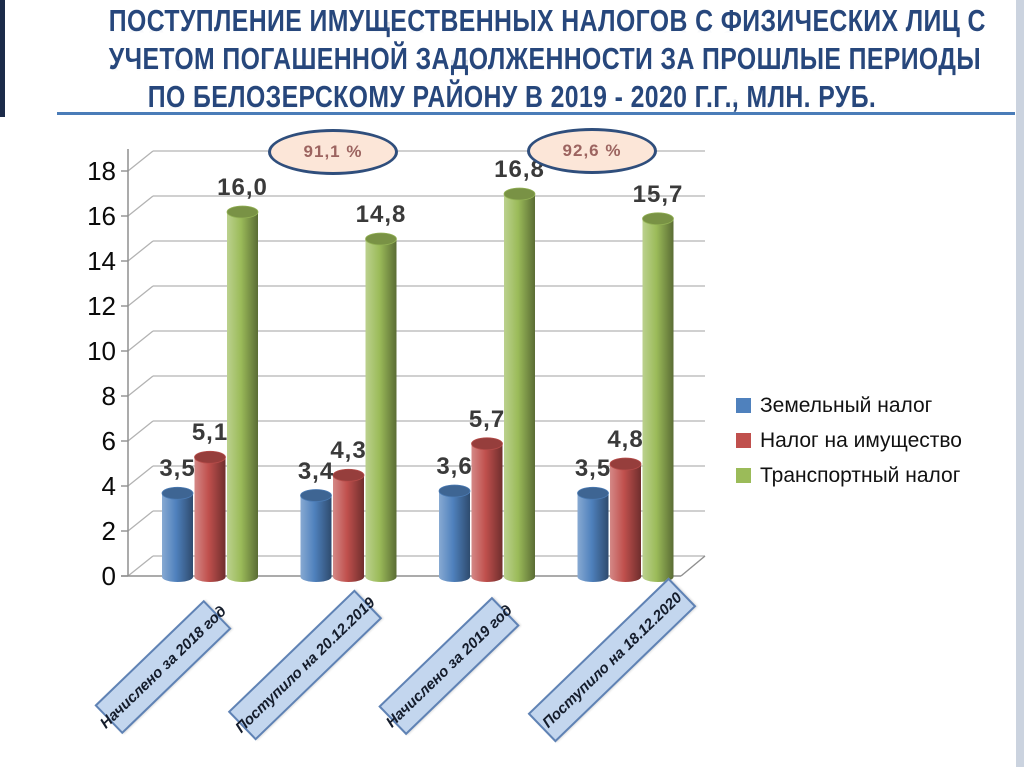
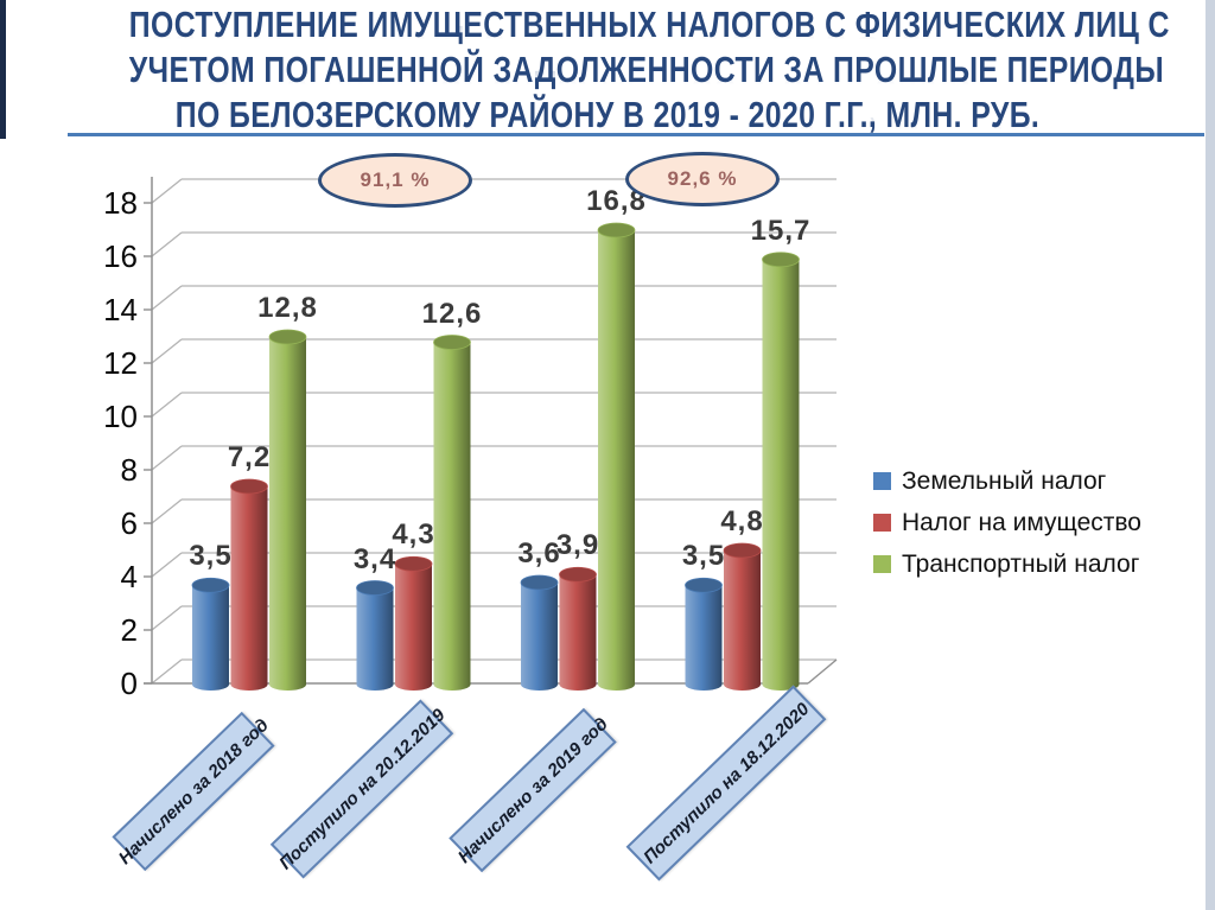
Налог на имущество/Начислено за 2018 год: 5,1 -> 7,2
Транспортный налог/Начислено за 2018 год: 16,0 -> 12,8
Транспортный налог/Поступило на 20.12.2019: 14,8 -> 12,6
Налог на имущество/Начислено за 2019 год: 5,7 -> 3,9
